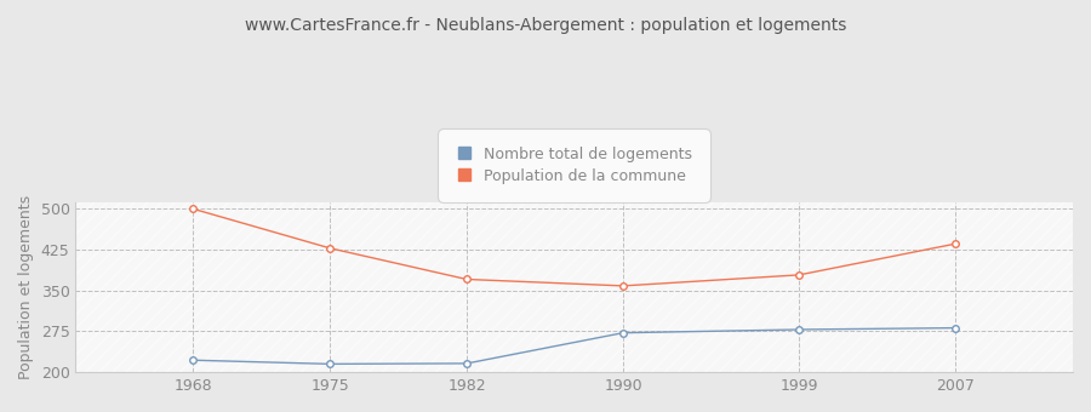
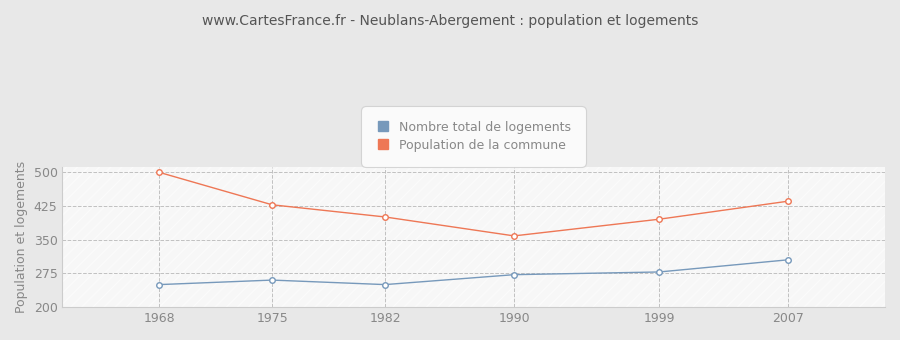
Nombre total de logements/1968: 222 -> 250
Nombre total de logements/1975: 215 -> 260
Nombre total de logements/1982: 216 -> 250
Population de la commune/1982: 370 -> 400
Population de la commune/1999: 378 -> 395
Nombre total de logements/2007: 281 -> 305
